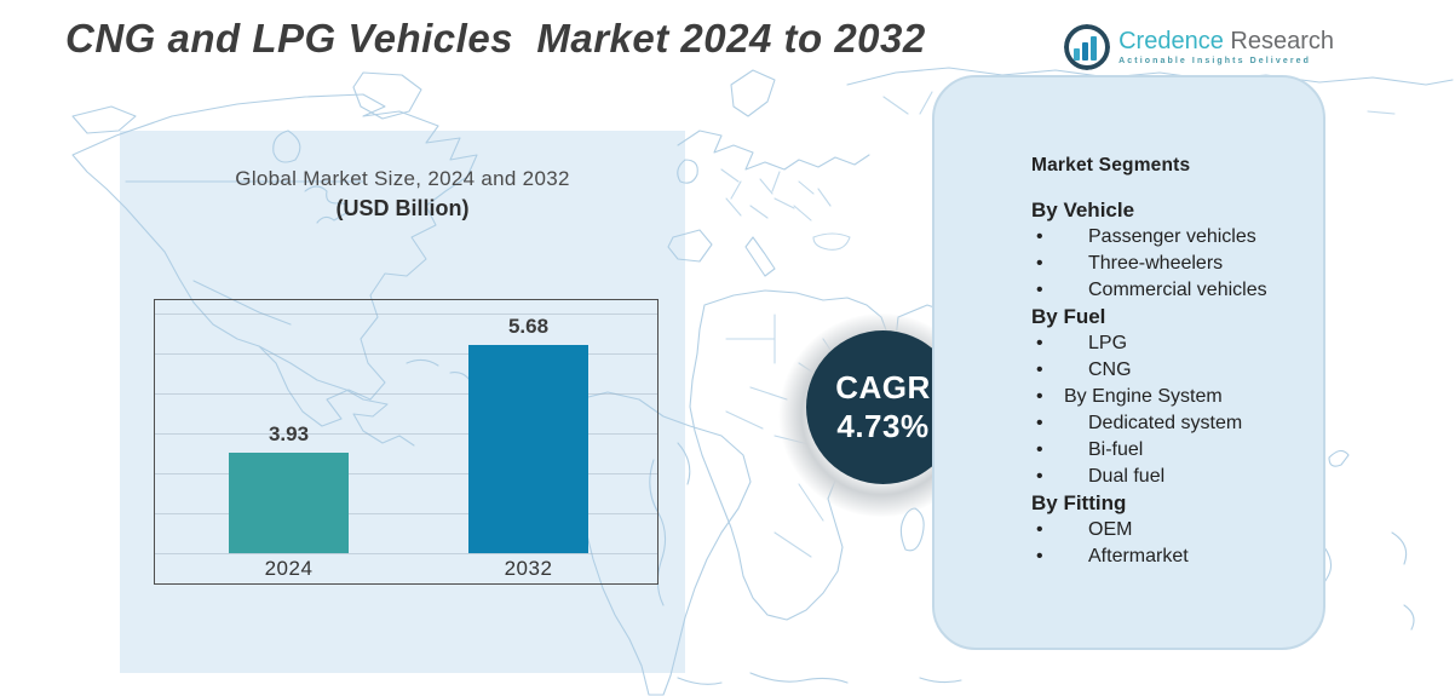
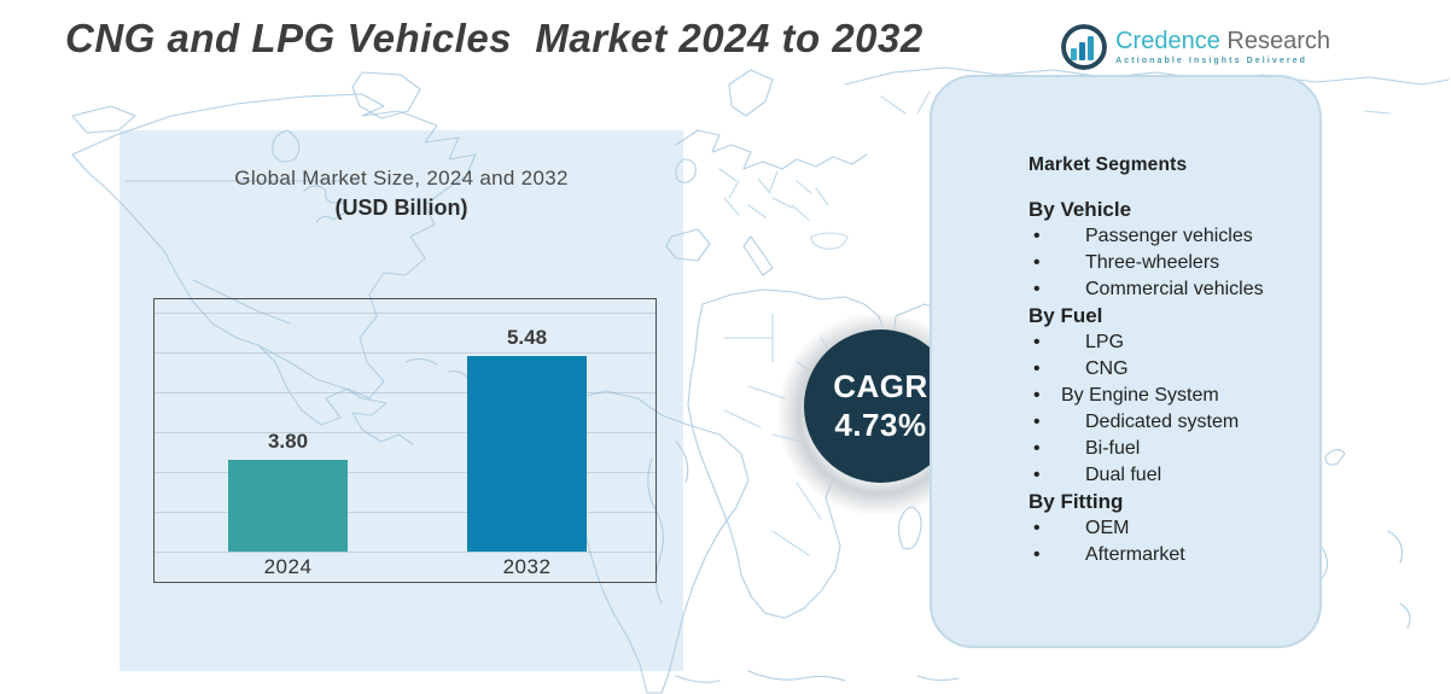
2024: 3.93 -> 3.80
2032: 5.68 -> 5.48
